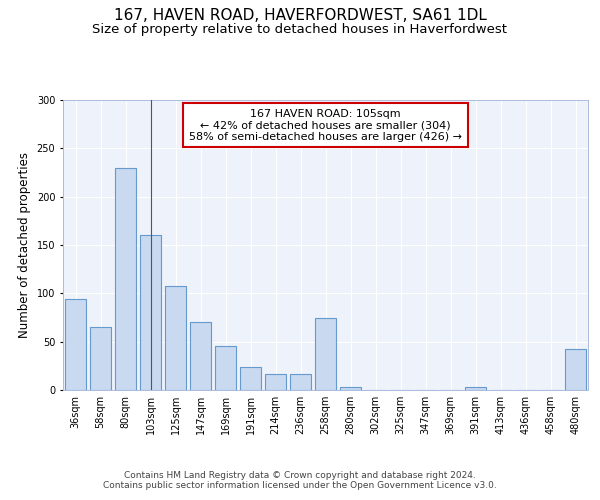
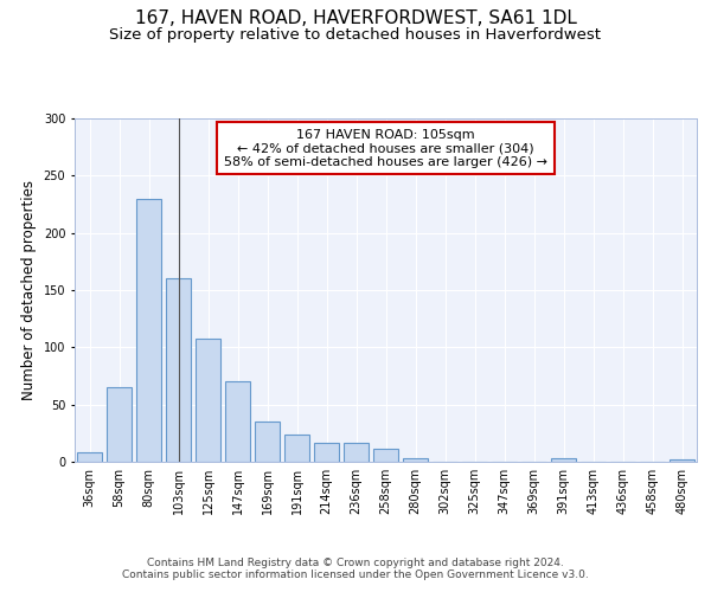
36sqm: 94 -> 8
169sqm: 46 -> 35
258sqm: 74 -> 11
480sqm: 42 -> 2
